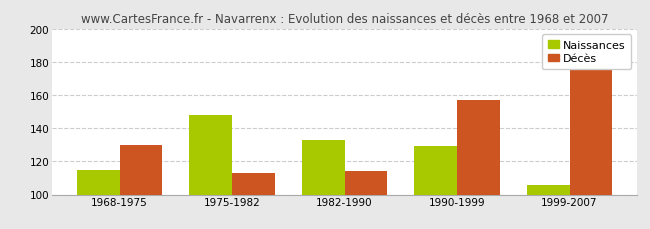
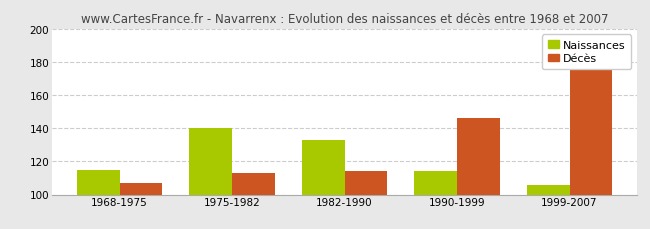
Décès/1968-1975: 130 -> 107
Naissances/1975-1982: 148 -> 140
Naissances/1990-1999: 129 -> 114
Décès/1990-1999: 157 -> 146
